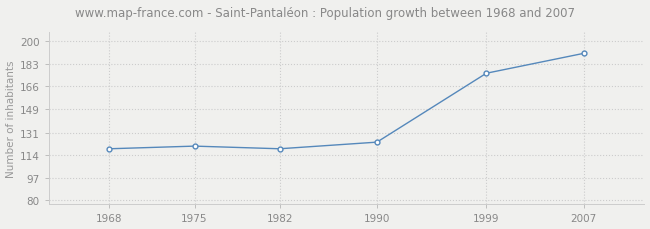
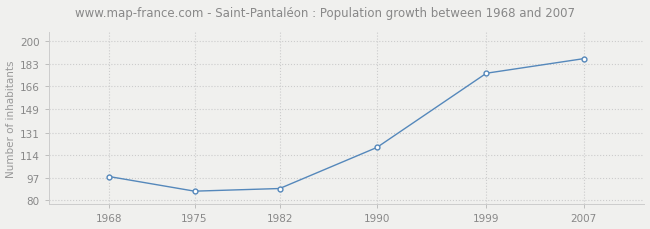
1968: 119 -> 98
1975: 121 -> 87
1982: 119 -> 89
1990: 124 -> 120
2007: 191 -> 187
